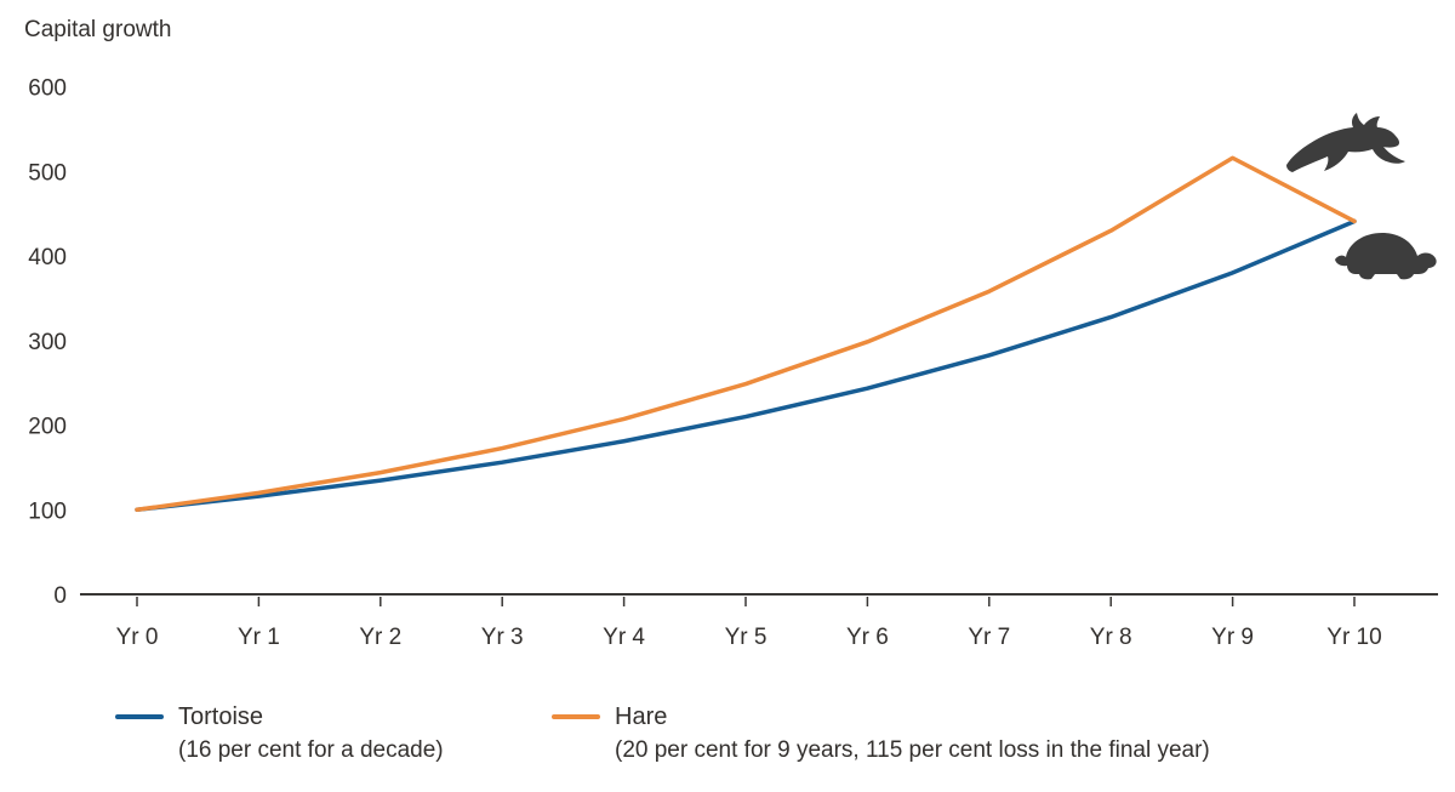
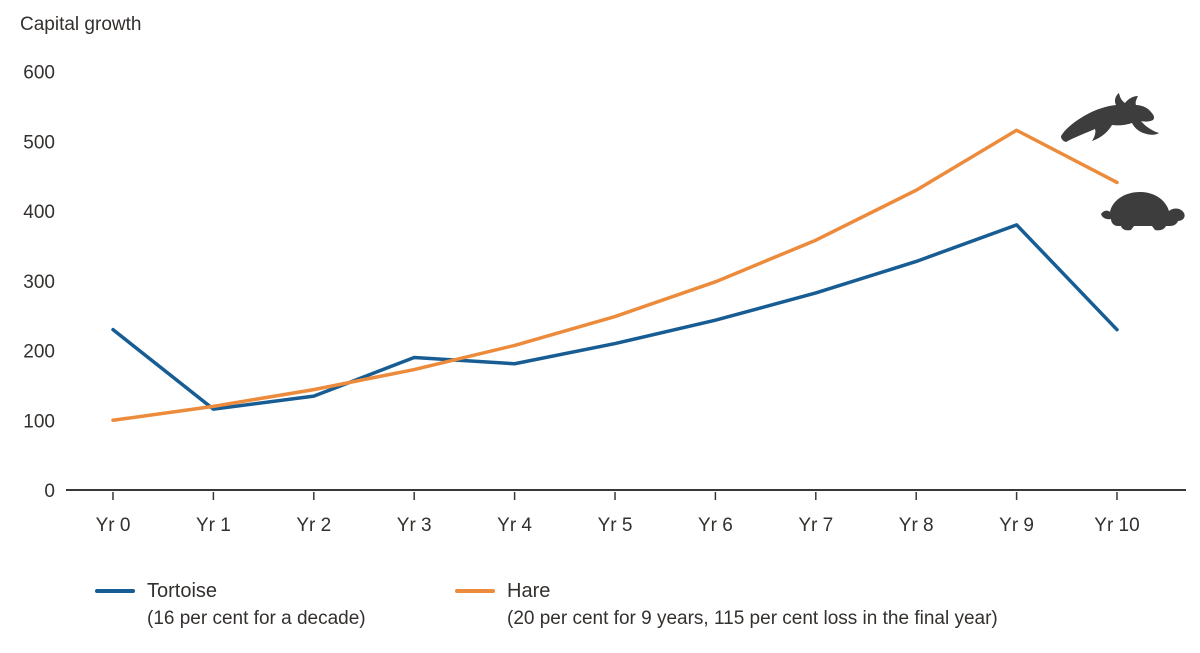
Tortoise/Yr 0: 100 -> 230
Tortoise/Yr 3: 160 -> 190
Tortoise/Yr 10: 440 -> 230
